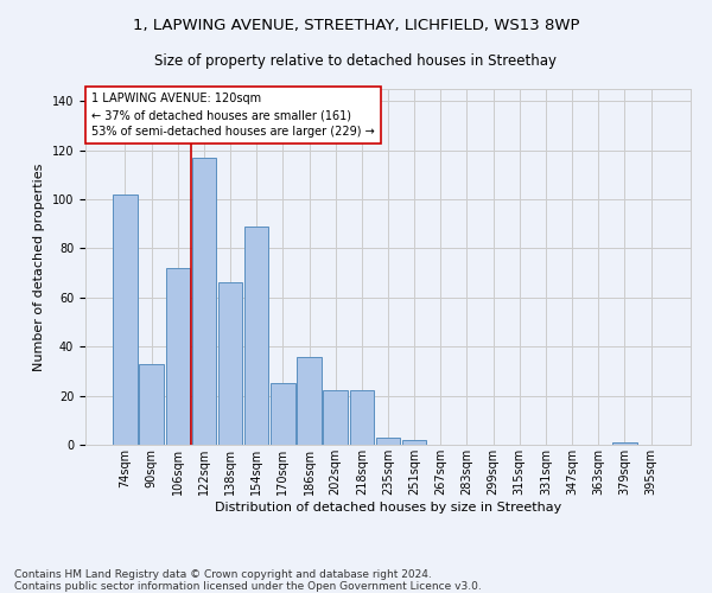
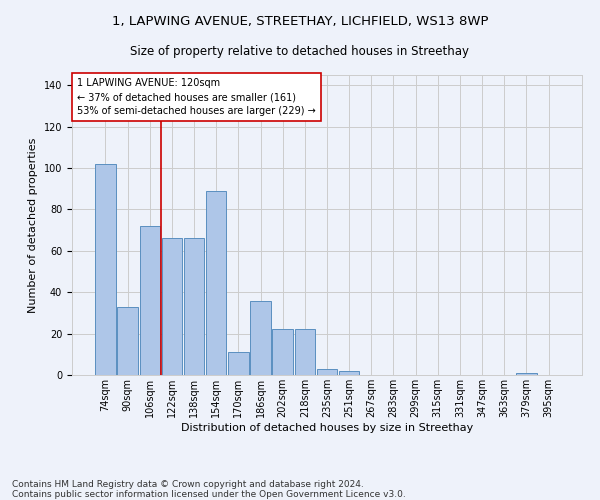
122sqm: 117 -> 66
170sqm: 25 -> 11
